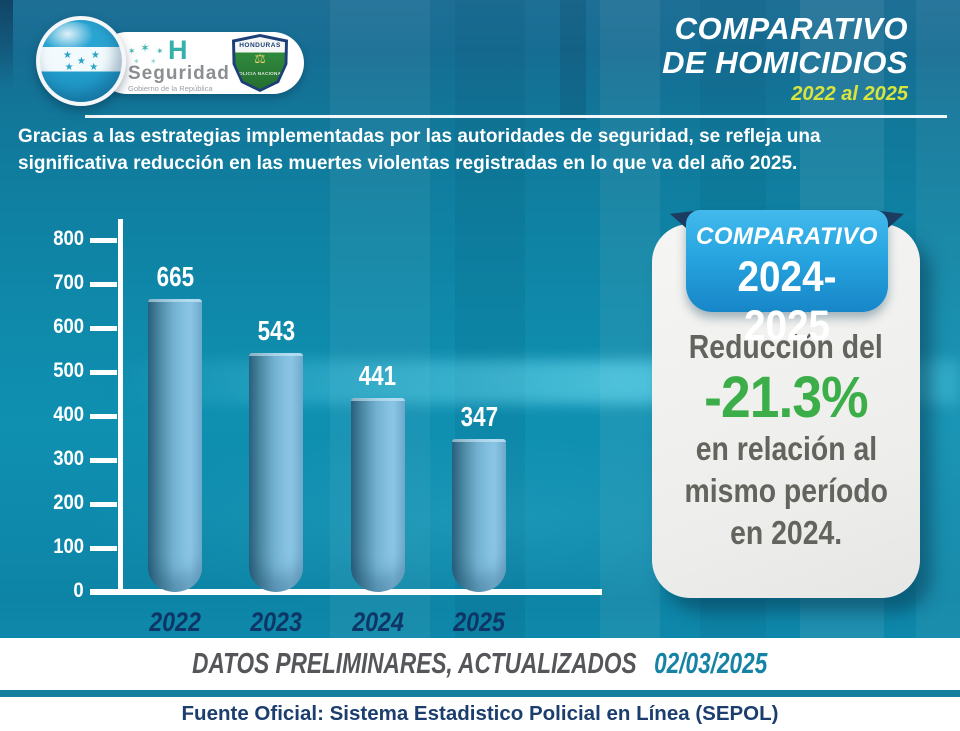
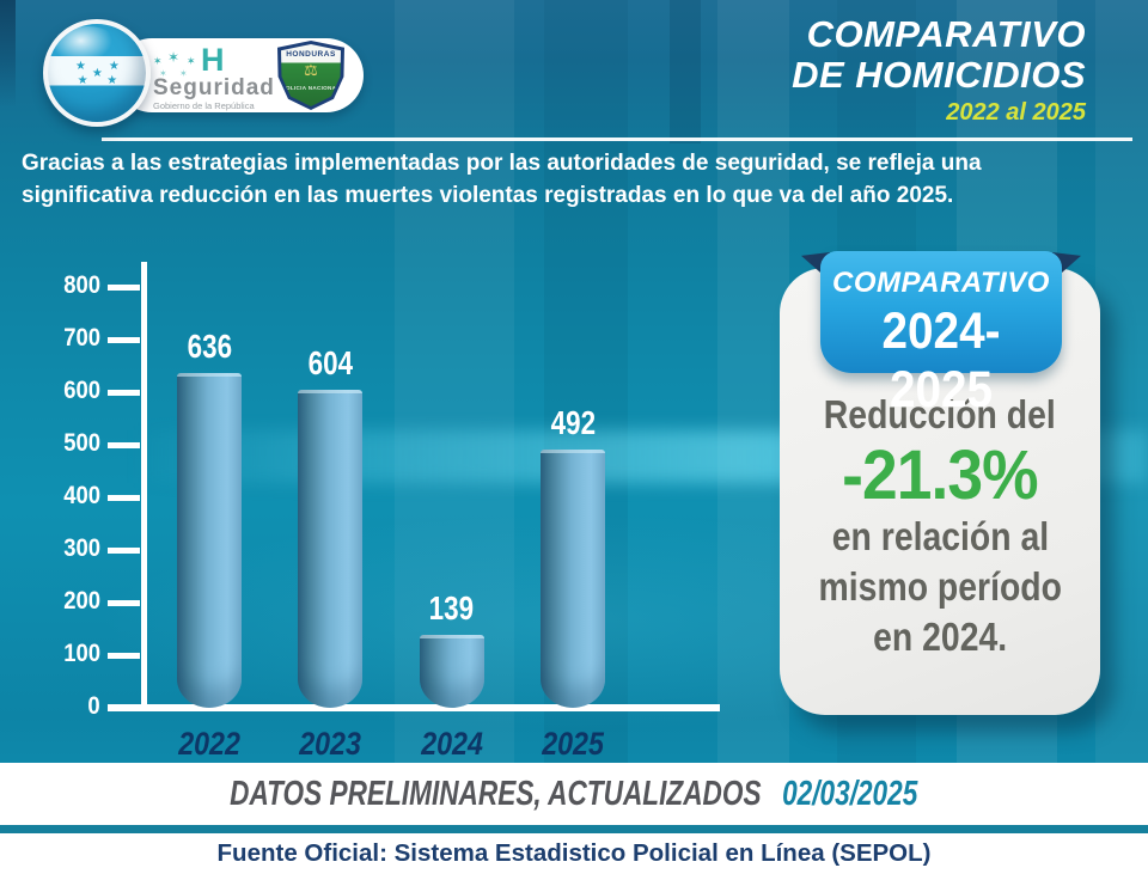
2022: 665 -> 636
2023: 543 -> 604
2024: 441 -> 139
2025: 347 -> 492
